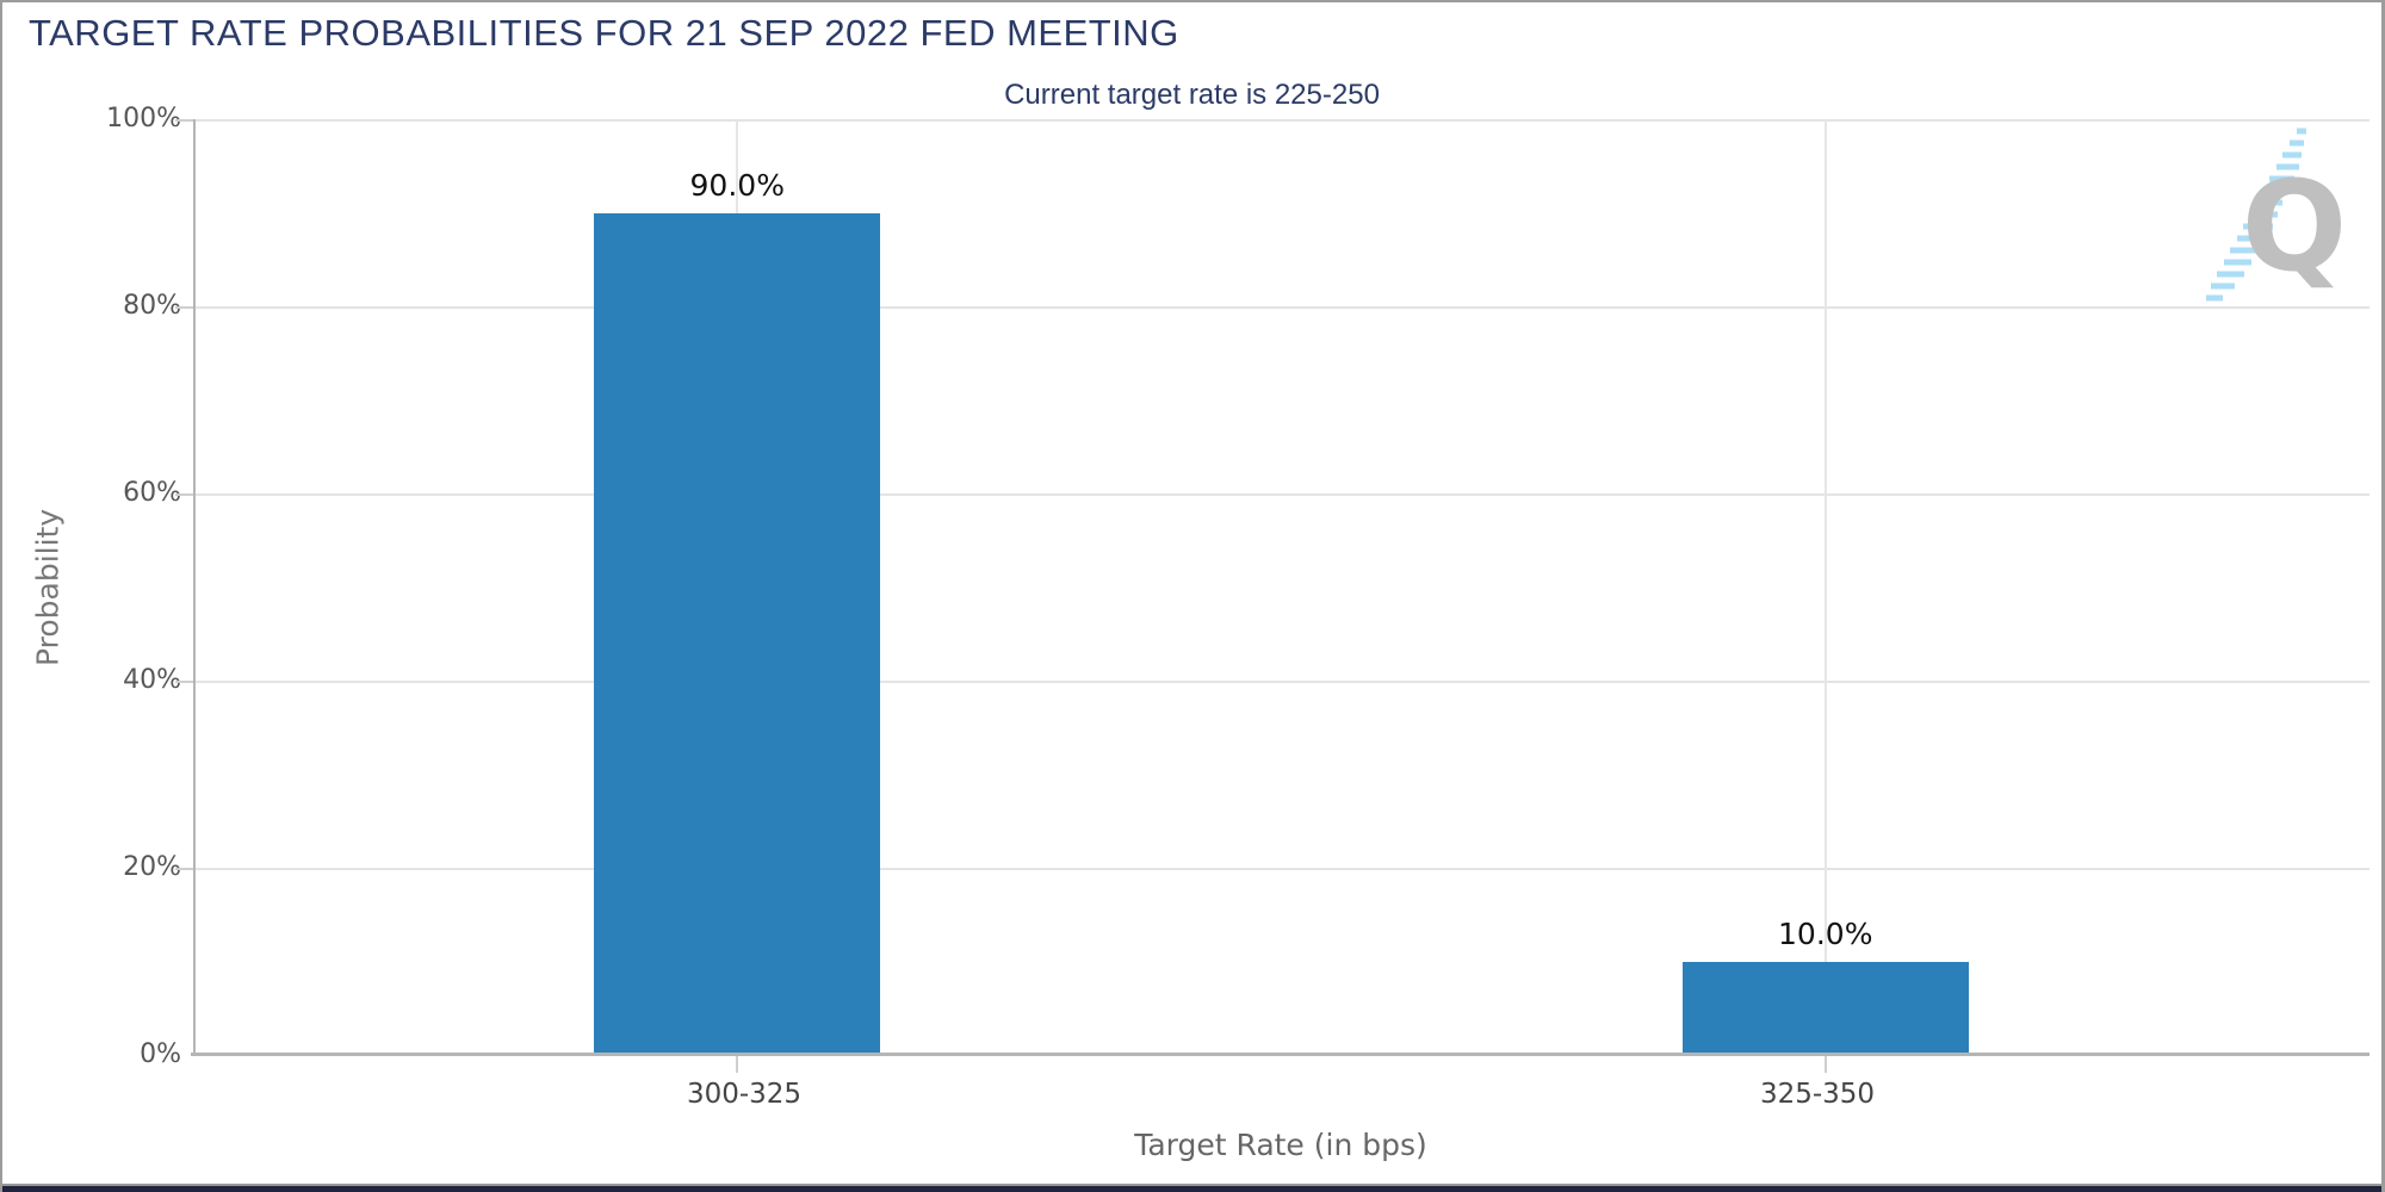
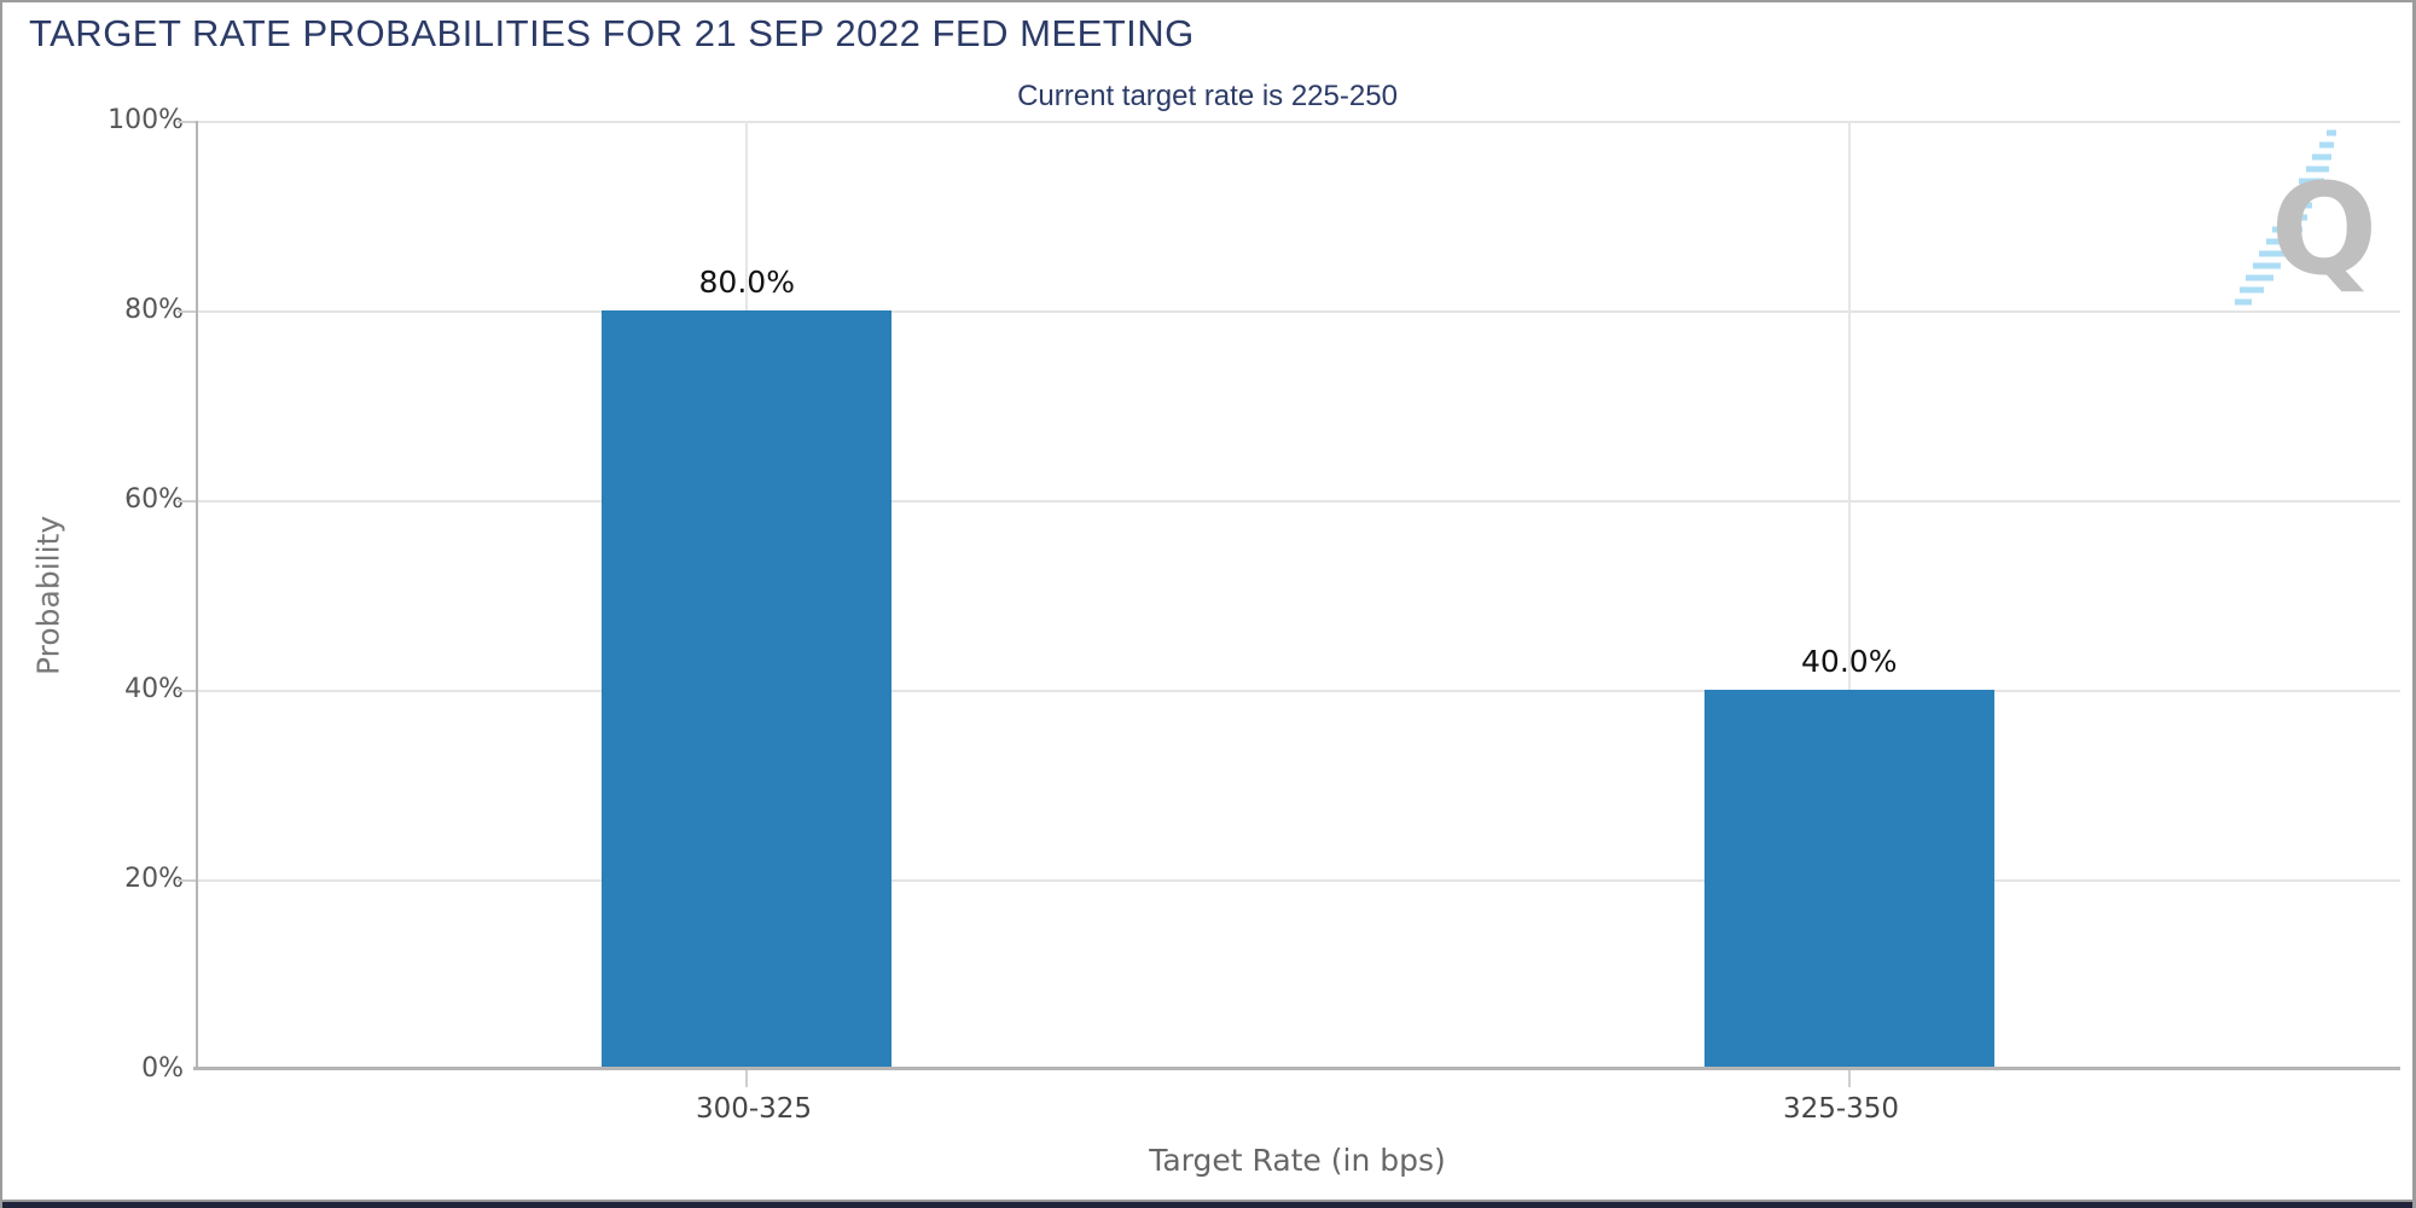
300-325: 90.0% -> 80.0%
325-350: 10.0% -> 40.0%
